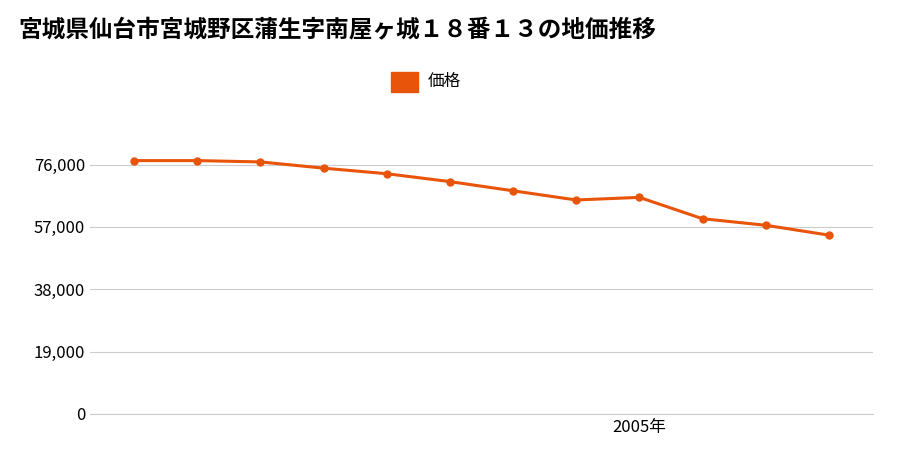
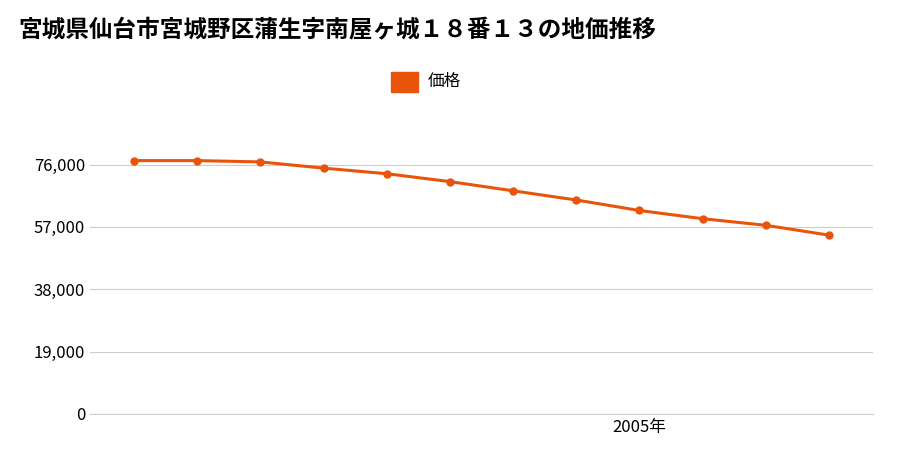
2005年: 66,000 -> 62,000
